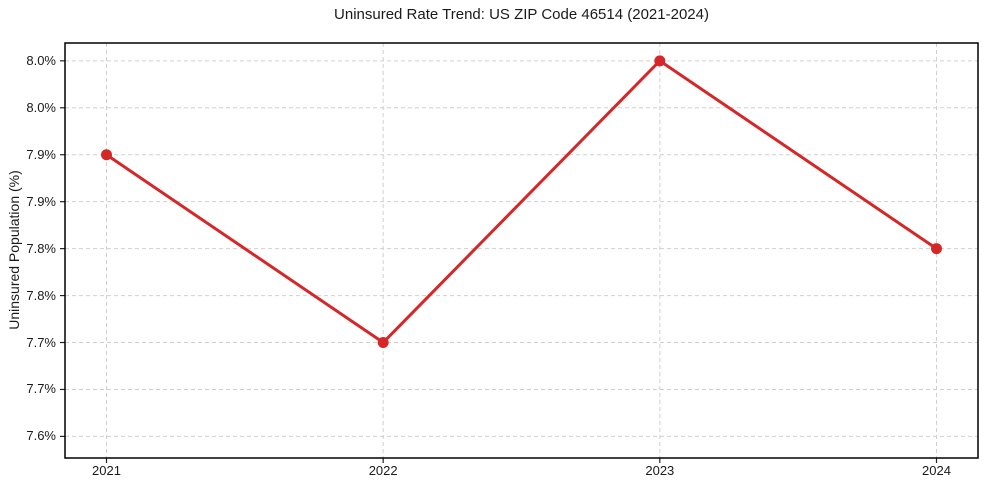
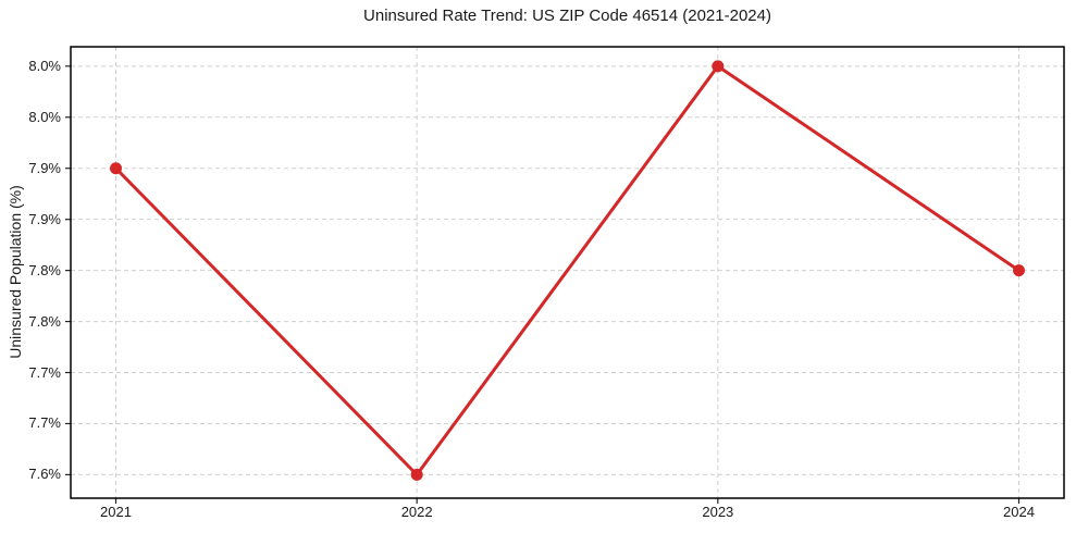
2022: 7.7% -> 7.6%
